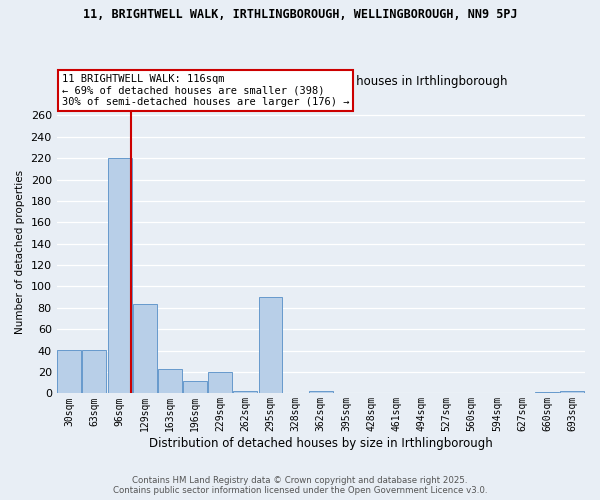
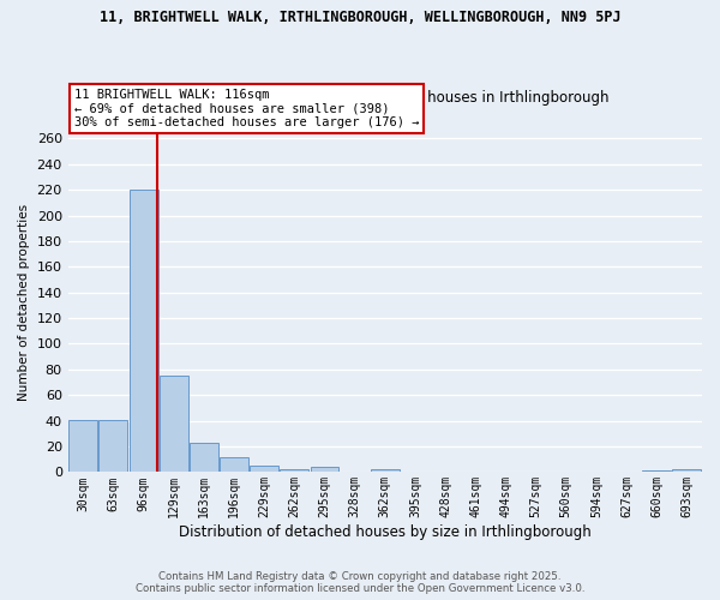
129sqm: 84 -> 75
229sqm: 20 -> 5
295sqm: 90 -> 4
